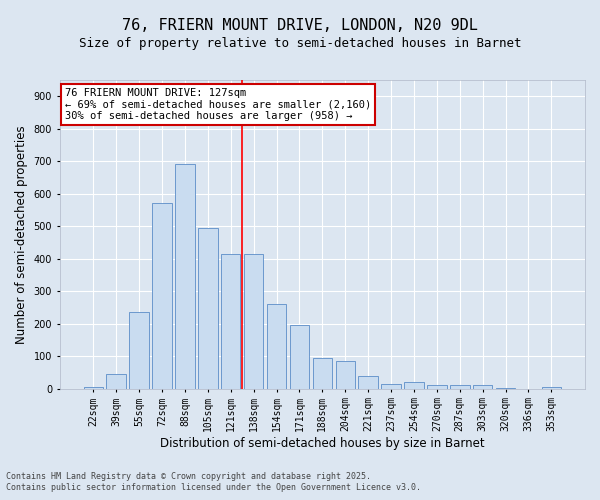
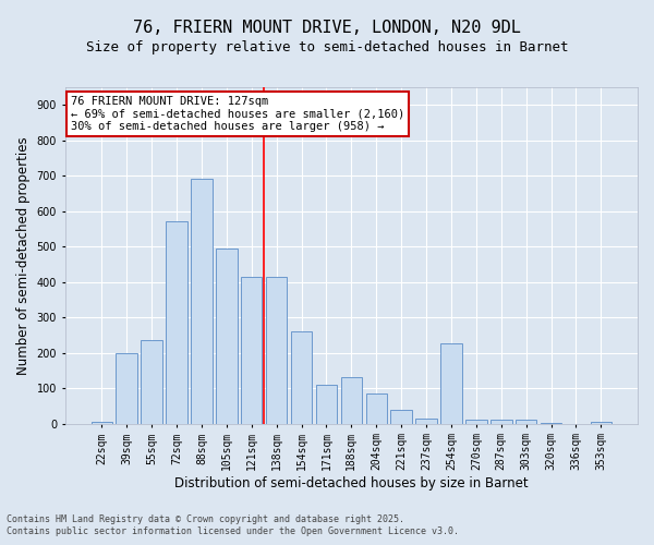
39sqm: 45 -> 200
171sqm: 195 -> 110
188sqm: 95 -> 130
254sqm: 20 -> 225
